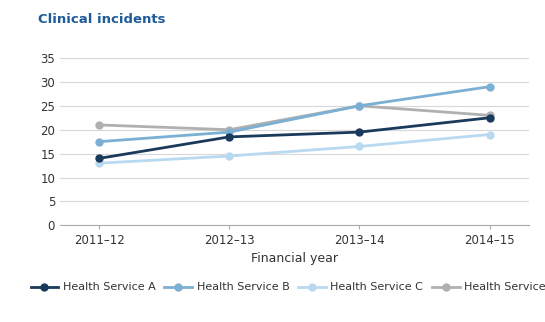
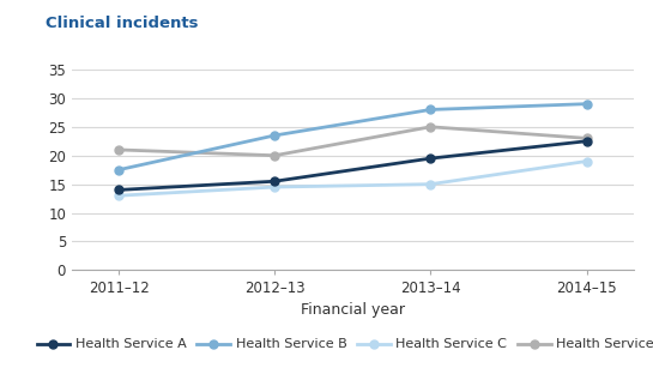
Health Service A/2012–13: 18.5 -> 15.5
Health Service B/2012–13: 19.5 -> 23.5
Health Service B/2013–14: 25.0 -> 28.0
Health Service C/2013–14: 16.5 -> 15.0
